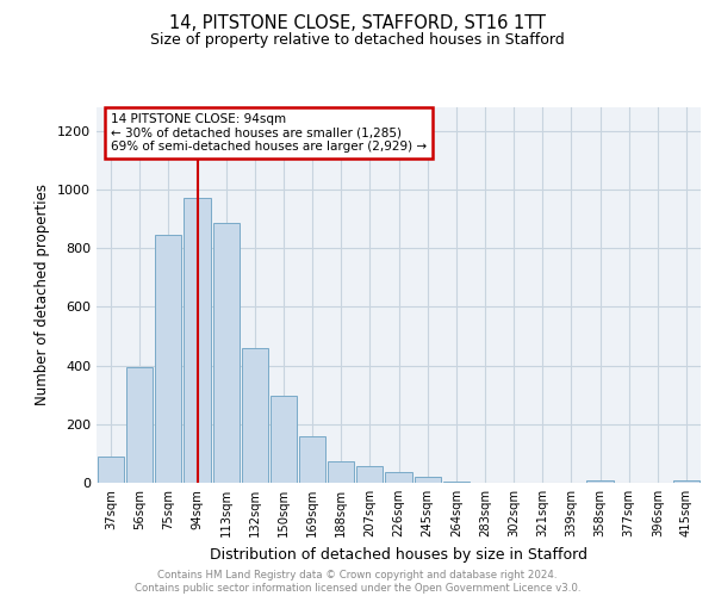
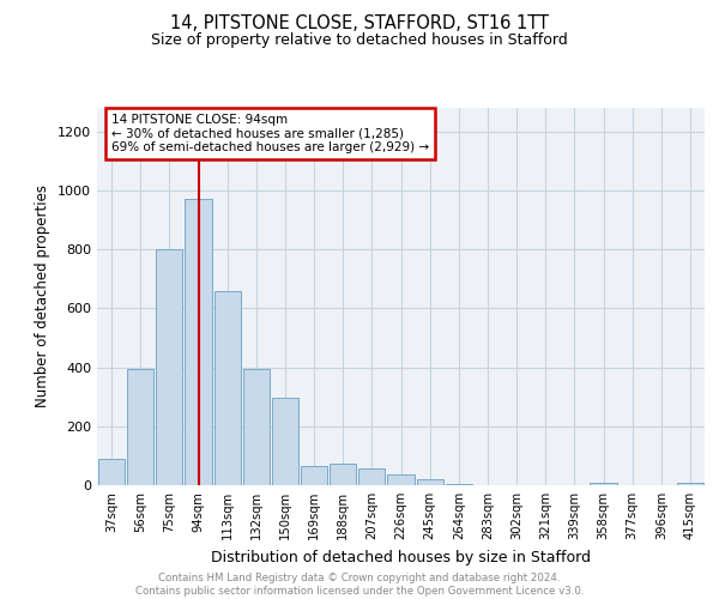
75sqm: 845 -> 800
113sqm: 885 -> 660
132sqm: 460 -> 395
169sqm: 160 -> 65
